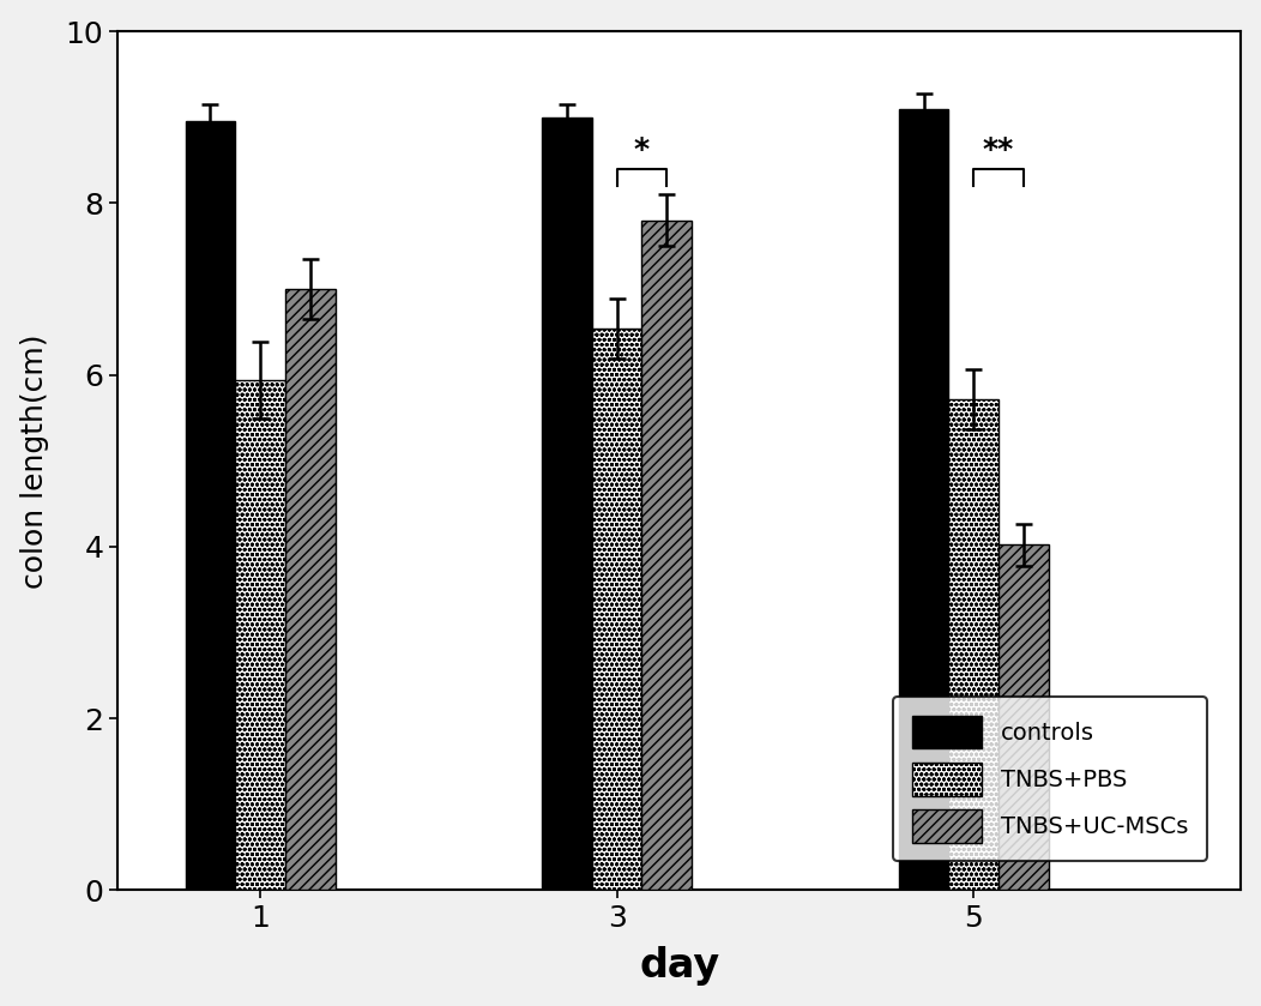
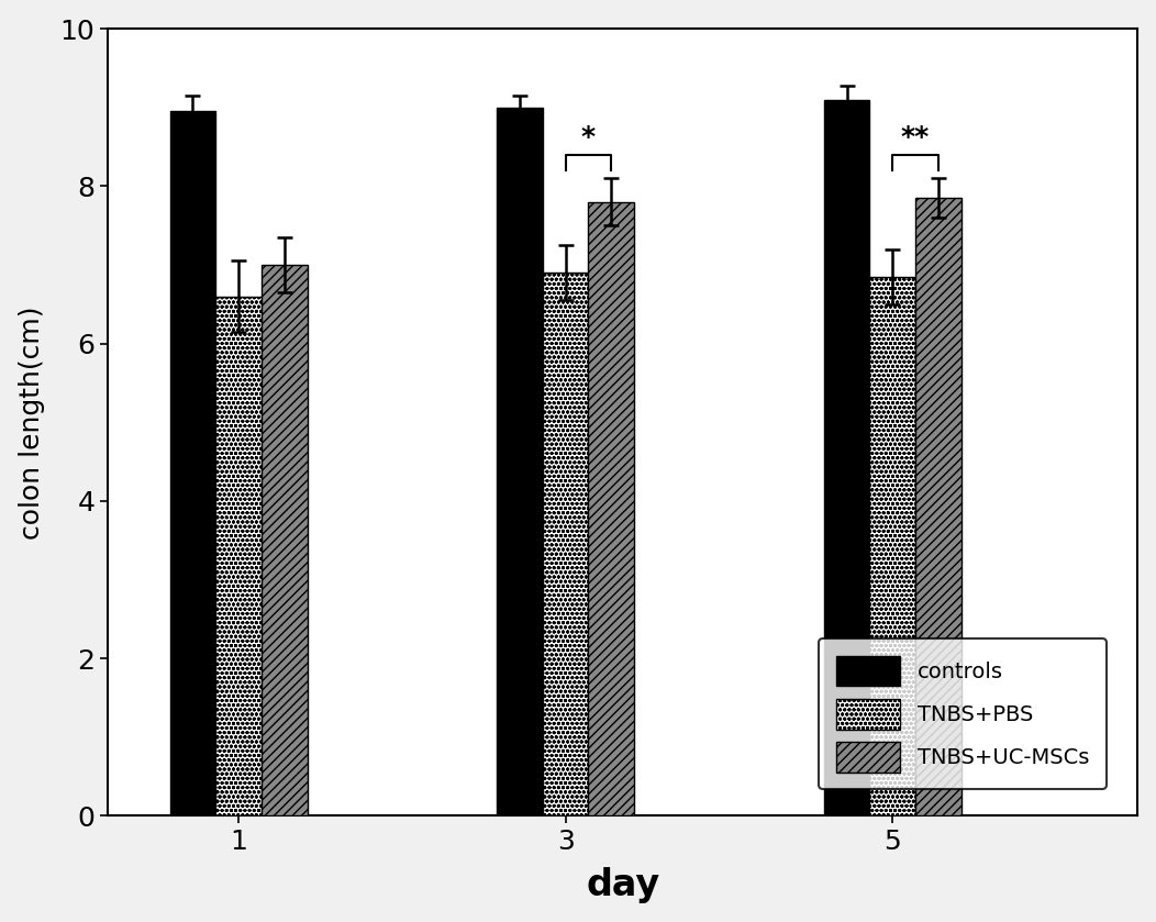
TNBS+PBS/1: 5.94 -> 6.60
TNBS+PBS/3: 6.54 -> 6.90
TNBS+PBS/5: 5.72 -> 6.85
TNBS+UC-MSCs/5: 4.02 -> 7.85
